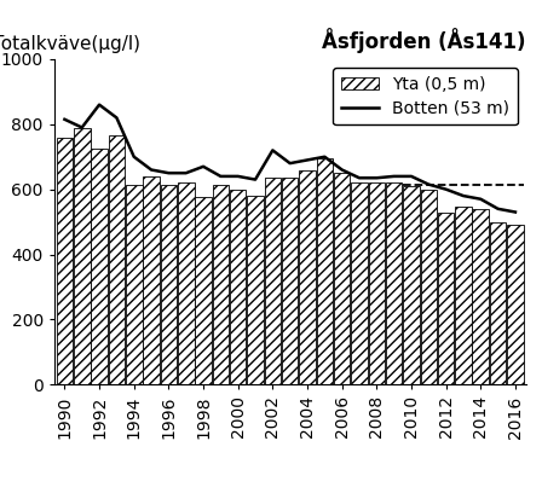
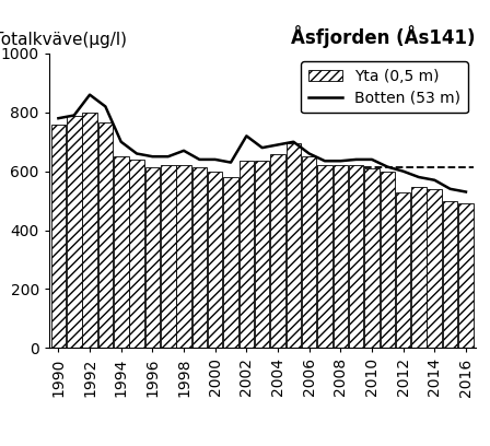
Botten (53 m)/1990: 815 -> 780
Yta (0,5 m)/1992: 725 -> 800
Yta (0,5 m)/1994: 615 -> 650
Yta (0,5 m)/1998: 575 -> 620
